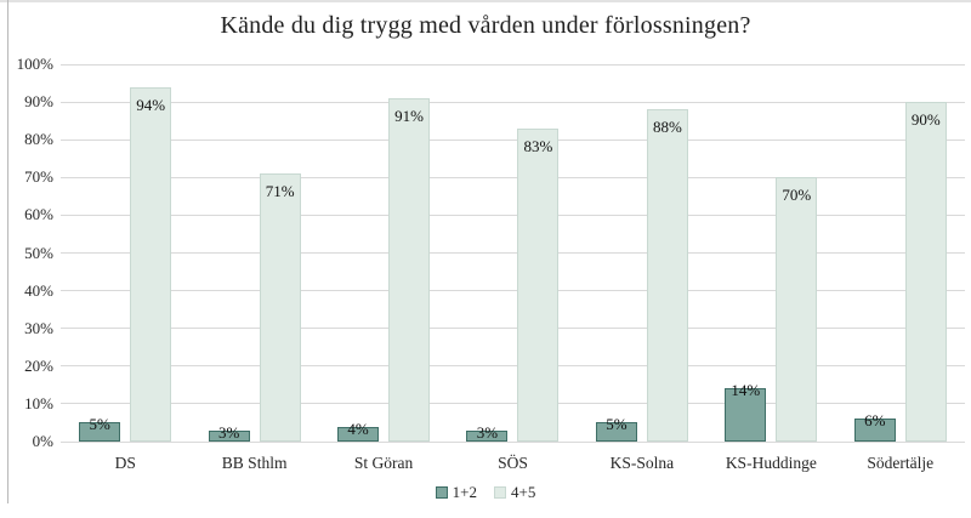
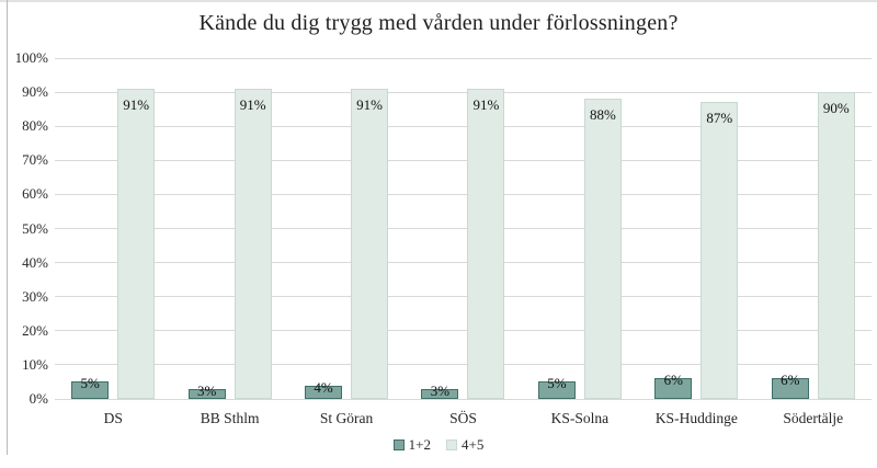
4+5/DS: 94% -> 91%
4+5/BB Sthlm: 71% -> 91%
4+5/SÖS: 83% -> 91%
1+2/KS-Huddinge: 14% -> 6%
4+5/KS-Huddinge: 70% -> 87%
